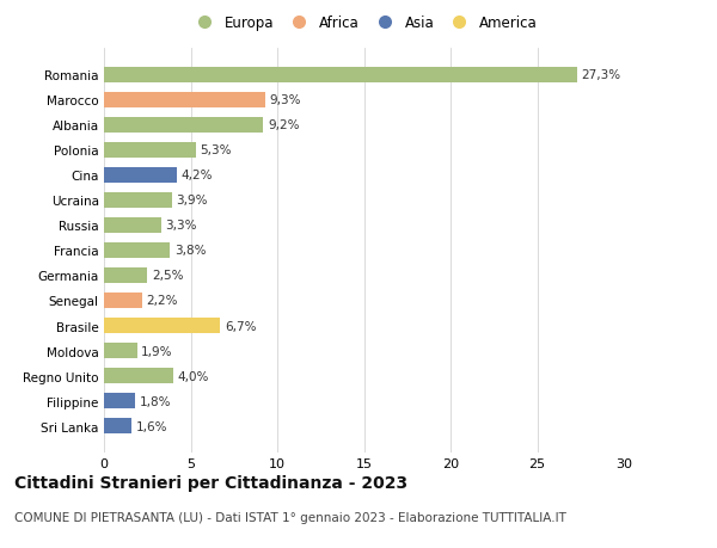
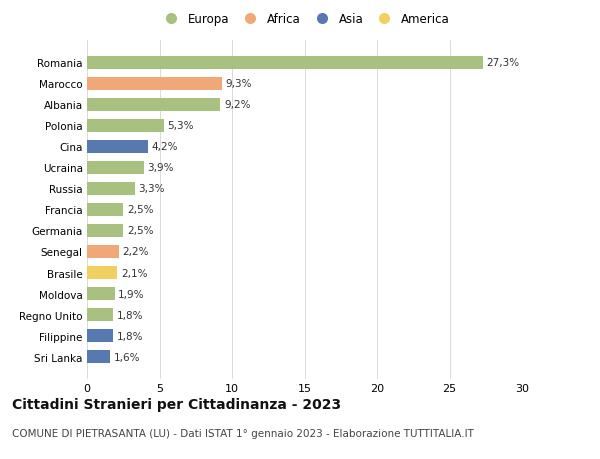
Francia: 3,8% -> 2,5%
Brasile: 6,7% -> 2,1%
Regno Unito: 4,0% -> 1,8%
